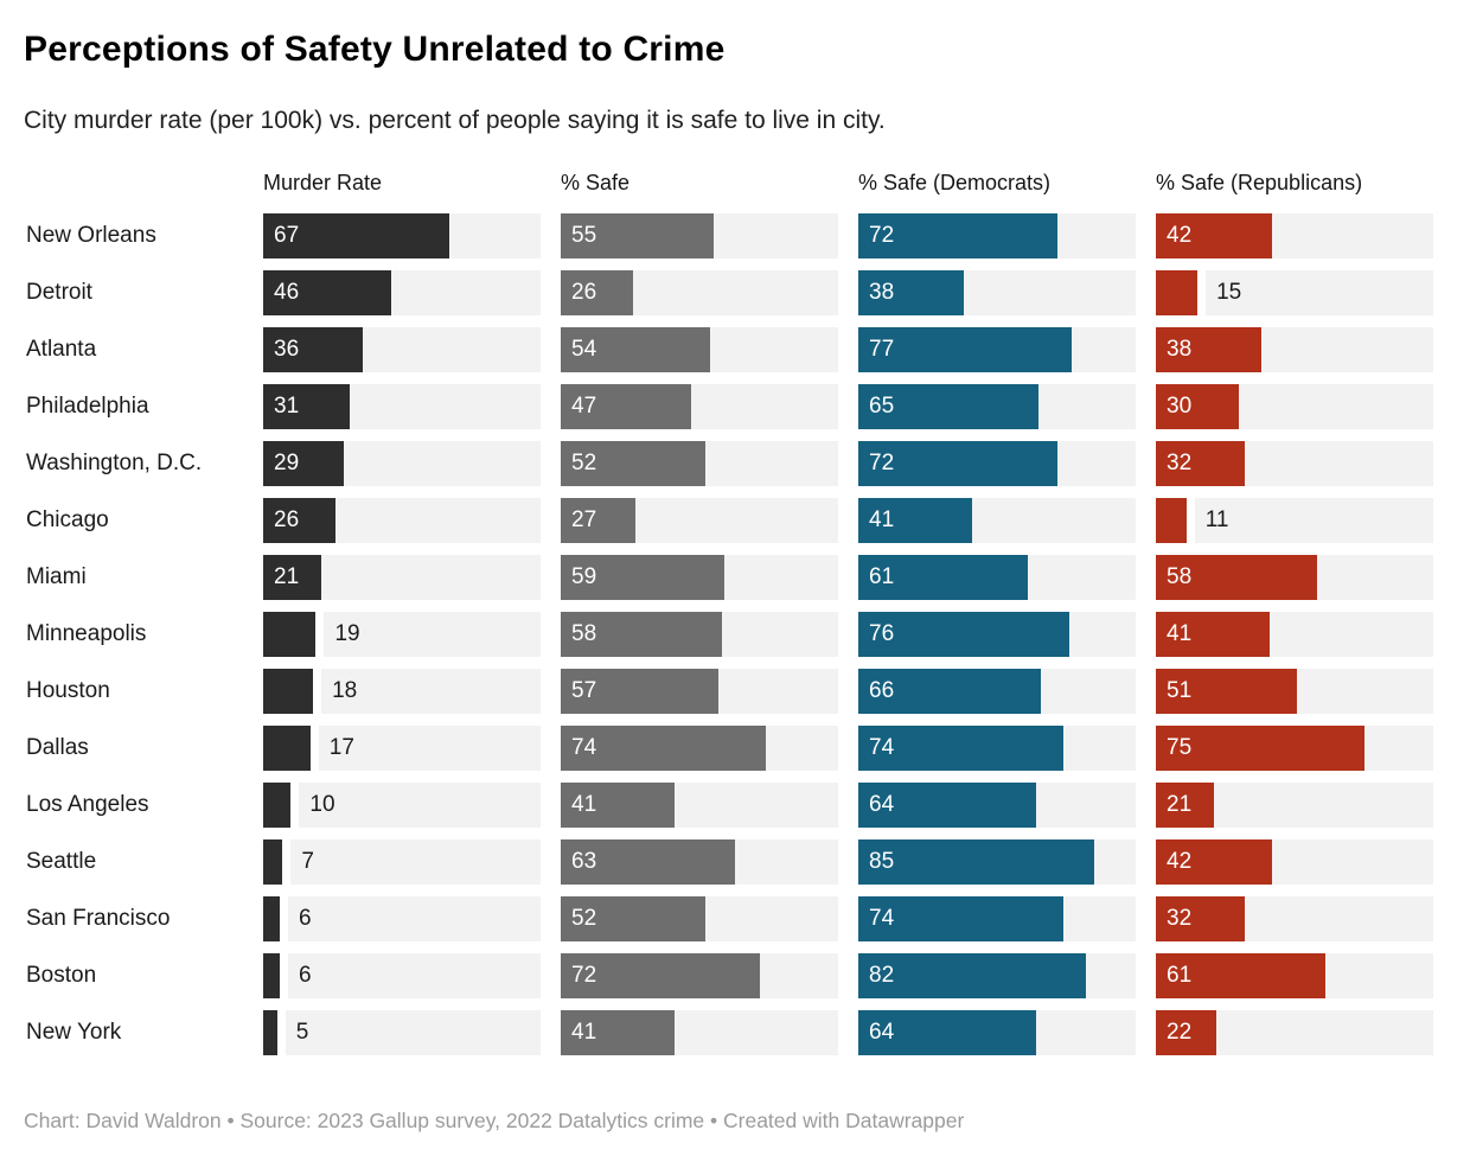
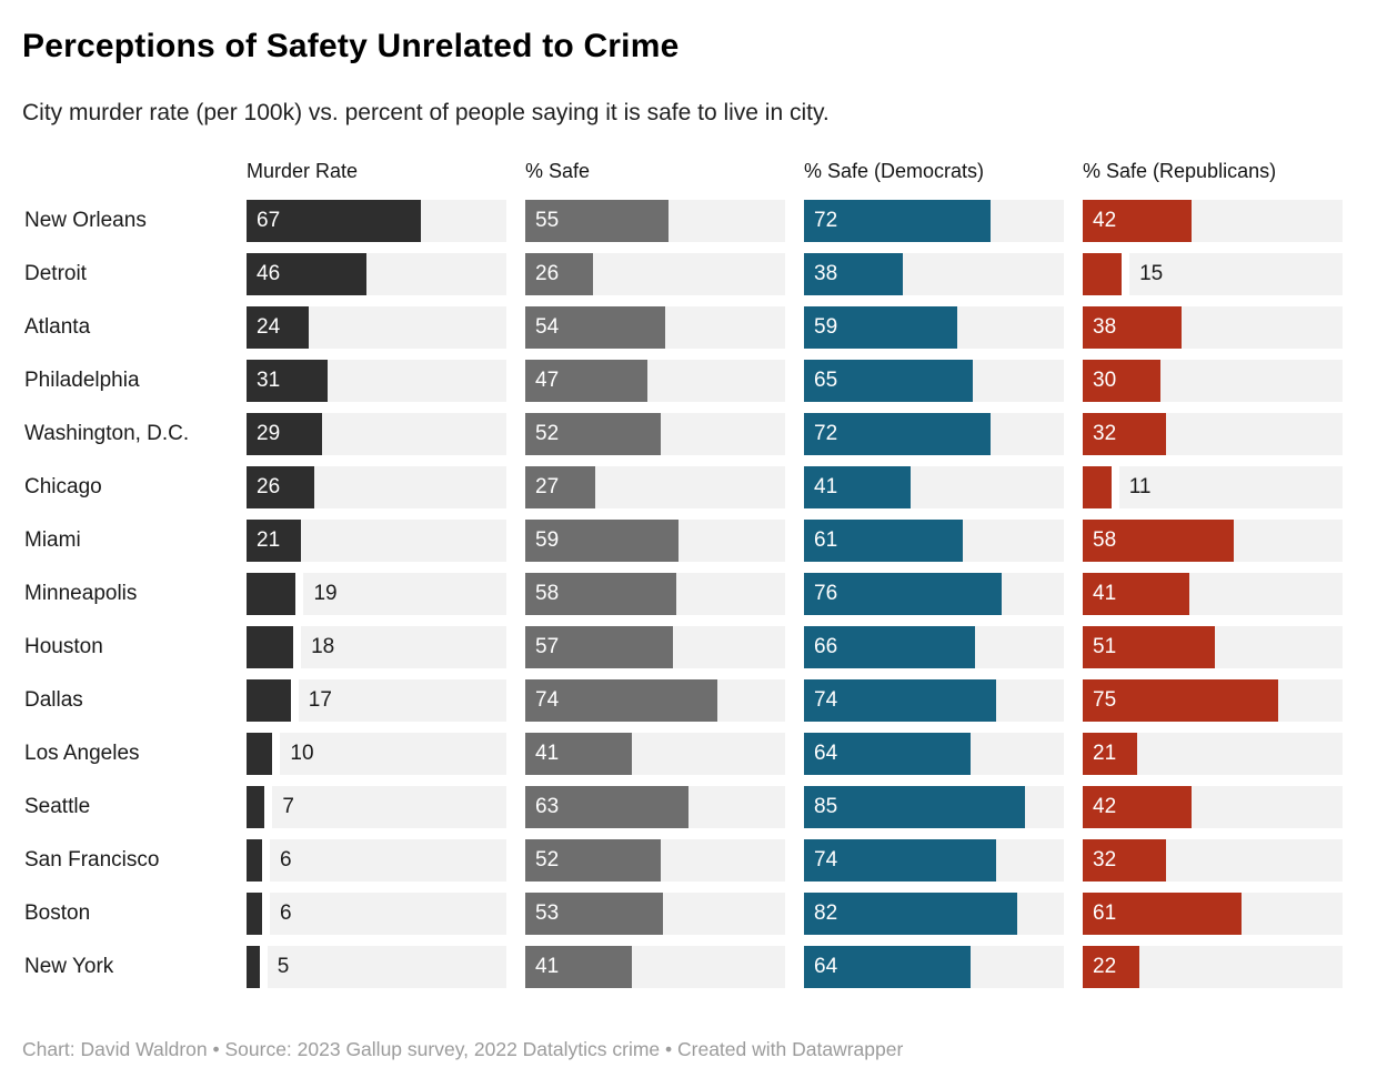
Murder Rate/Atlanta: 36 -> 24
% Safe (Democrats)/Atlanta: 77 -> 59
% Safe/Boston: 72 -> 53
